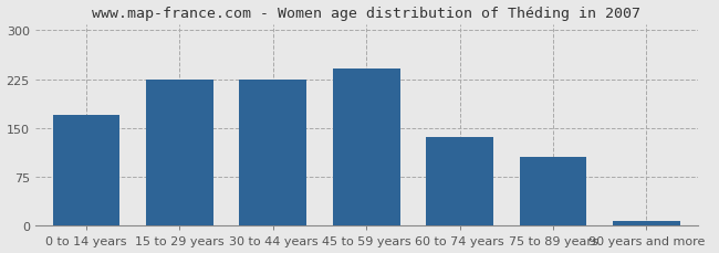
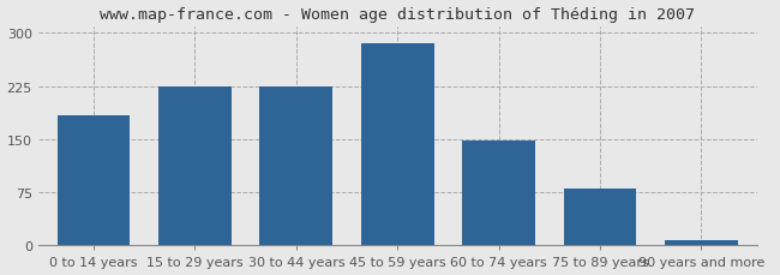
0 to 14 years: 170 -> 183
45 to 59 years: 242 -> 285
60 to 74 years: 136 -> 148
75 to 89 years: 106 -> 80
